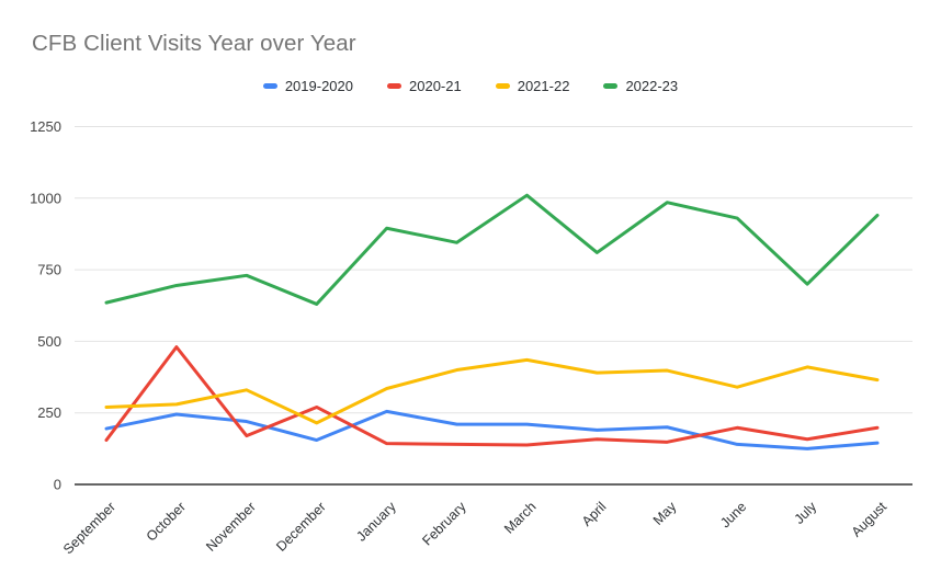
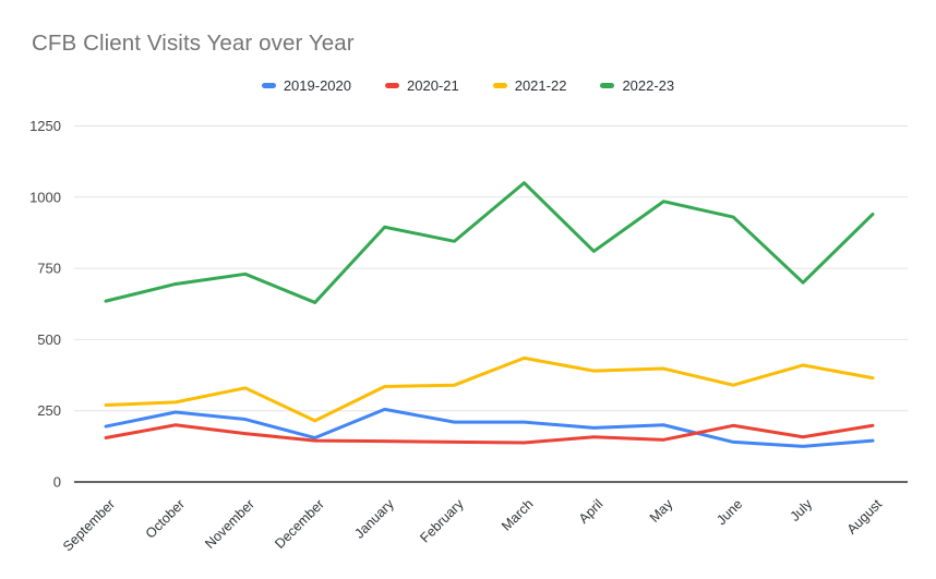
2020-21/October: 480 -> 200
2020-21/December: 270 -> 140
2021-22/February: 400 -> 340
2022-23/March: 1010 -> 1050
